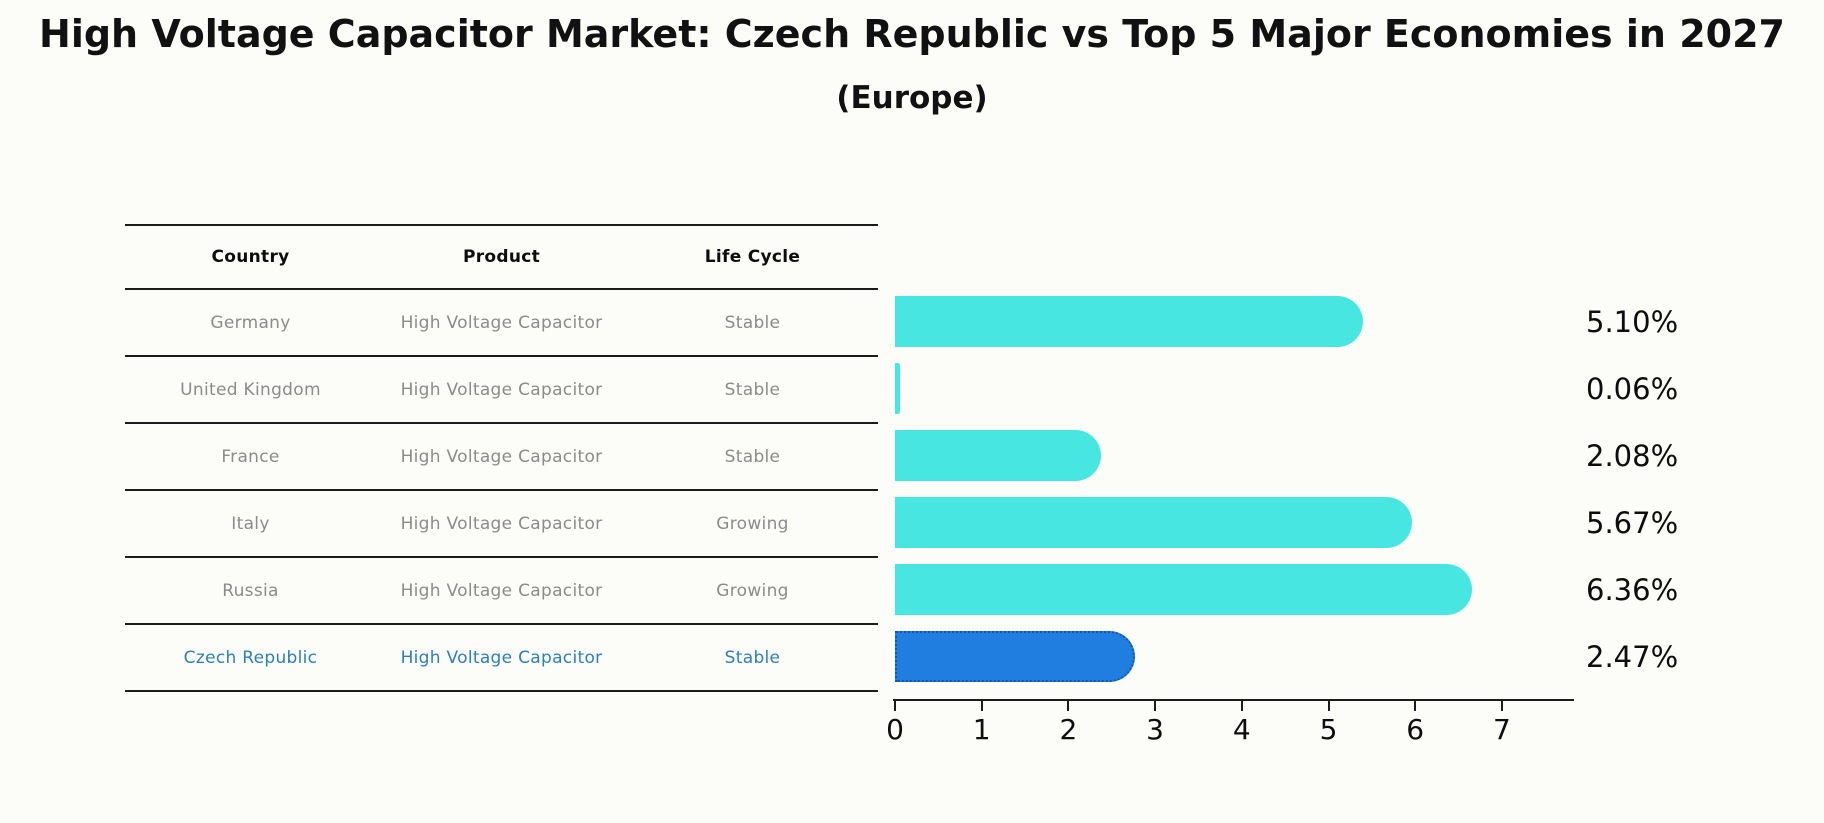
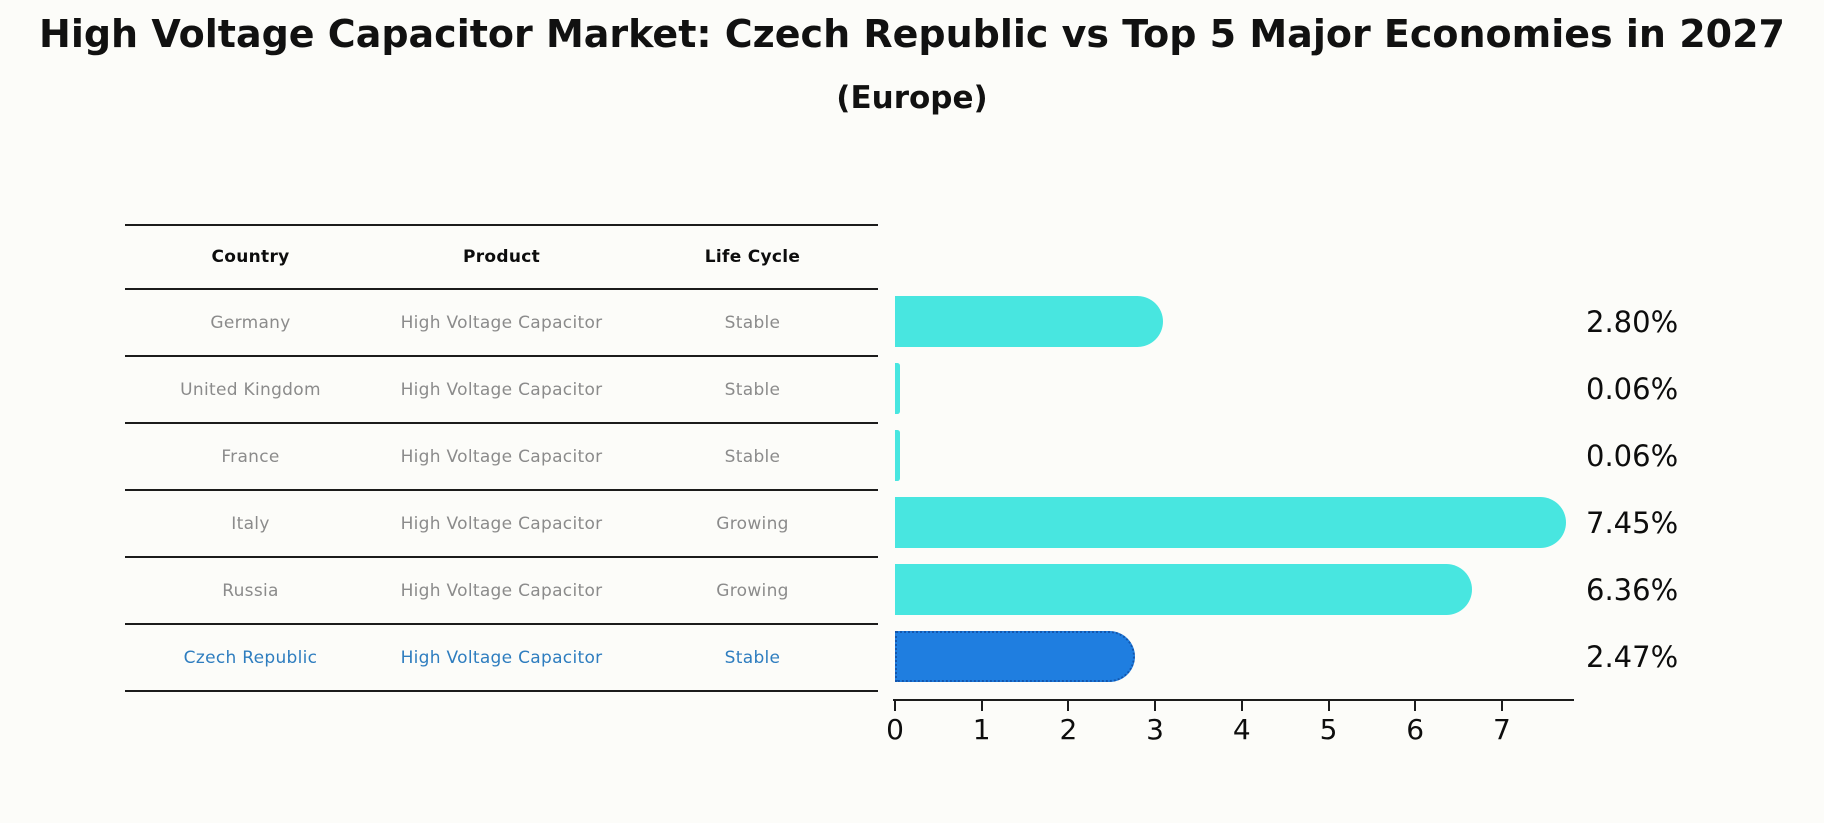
Germany: 5.10% -> 2.80%
France: 2.08% -> 0.06%
Italy: 5.67% -> 7.45%
